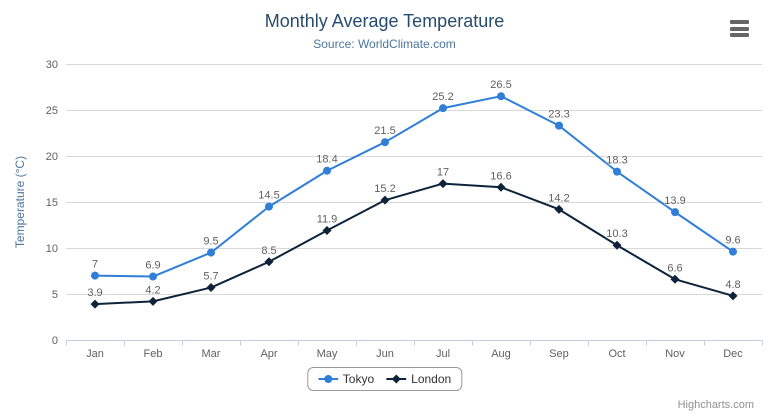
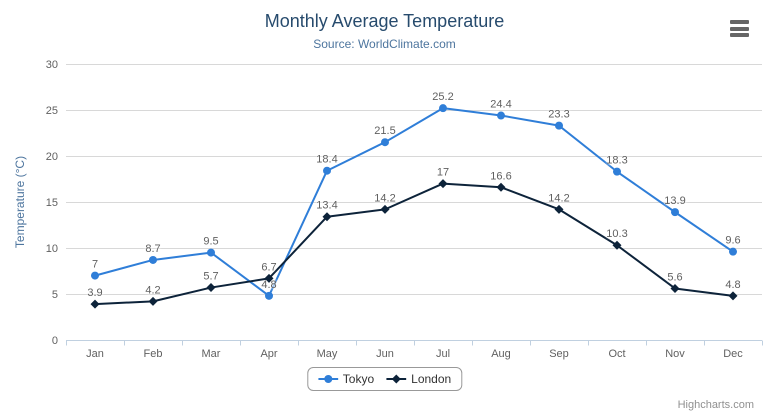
Tokyo/Feb: 6.9 -> 8.7
Tokyo/Apr: 14.5 -> 4.8
London/Apr: 8.5 -> 6.7
London/May: 11.9 -> 13.4
London/Jun: 15.2 -> 14.2
Tokyo/Aug: 26.5 -> 24.4
London/Nov: 6.6 -> 5.6
